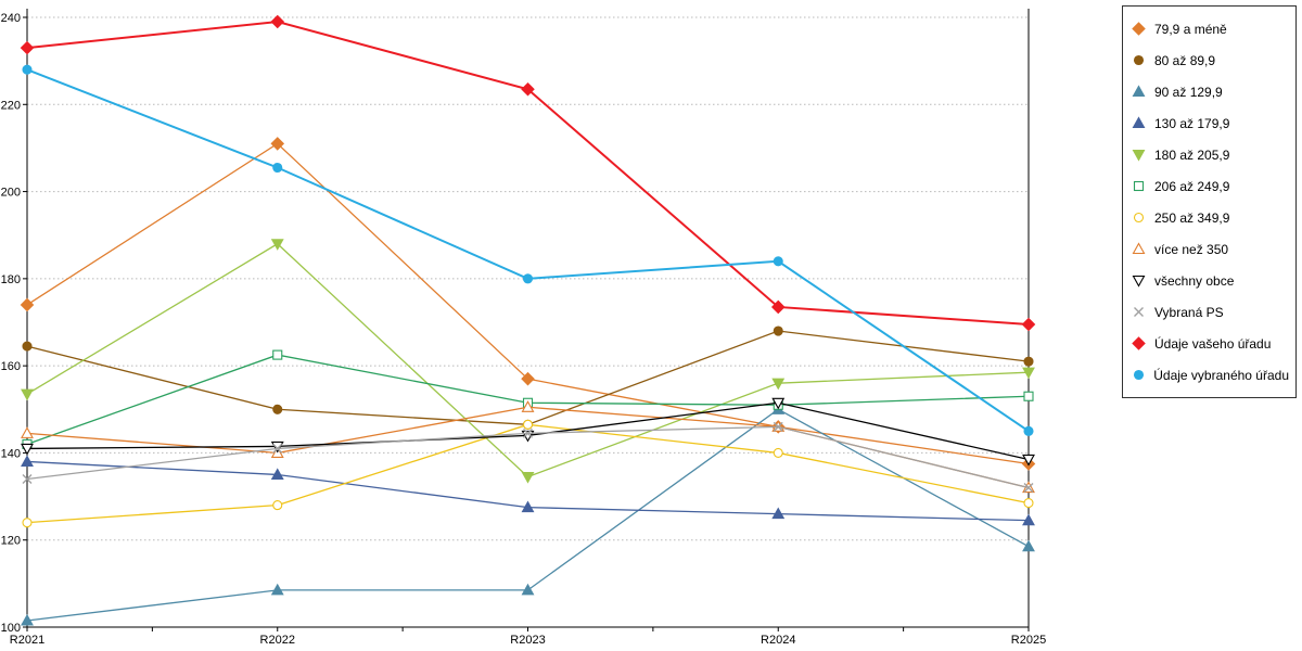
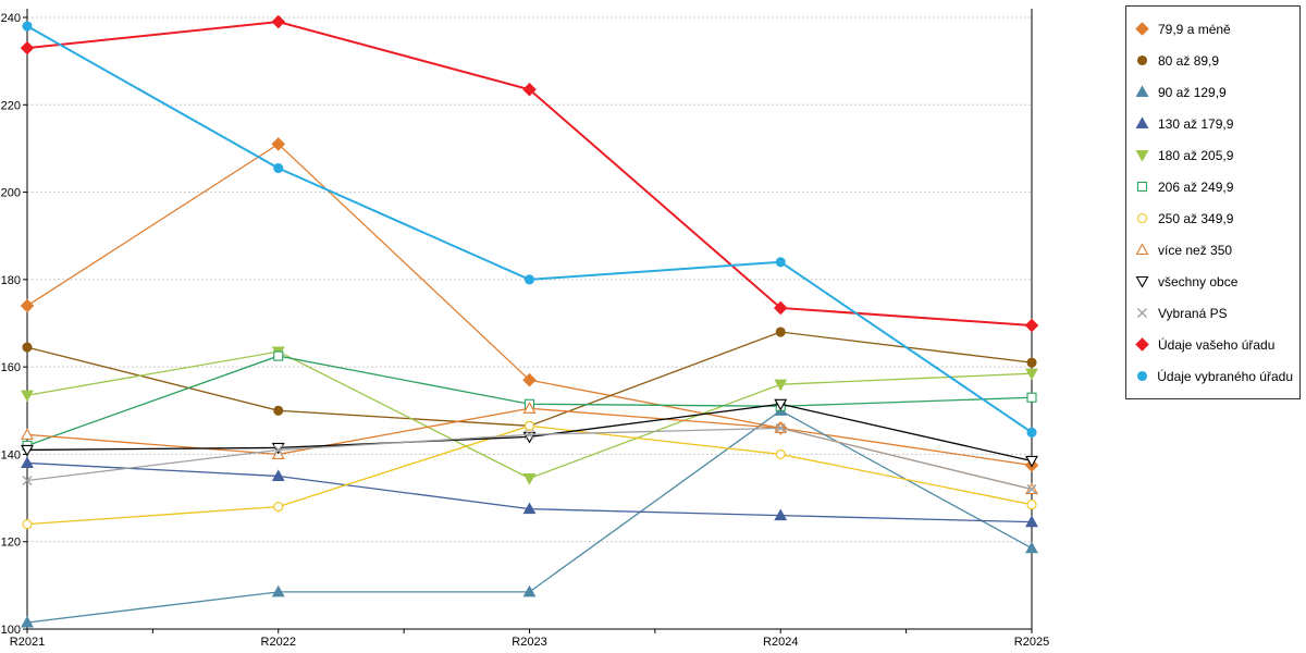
Údaje vybraného úřadu/R2021: 228 -> 238
180 až 205,9/R2022: 188 -> 164
